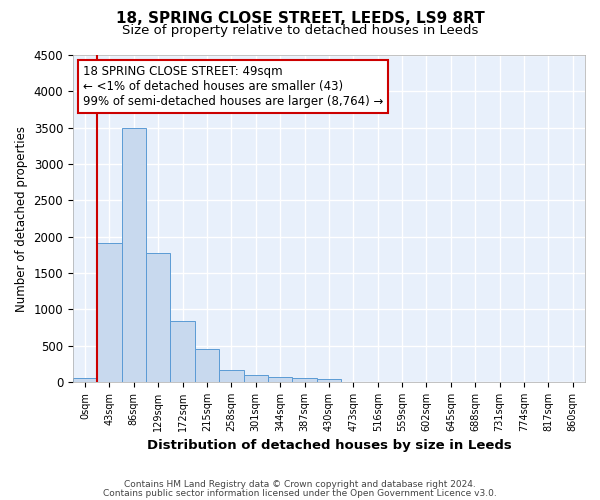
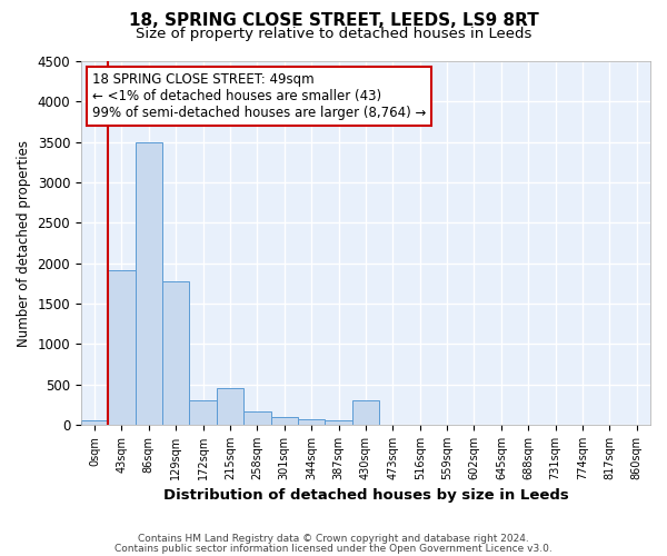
172sqm: 840 -> 300
430sqm: 40 -> 300
